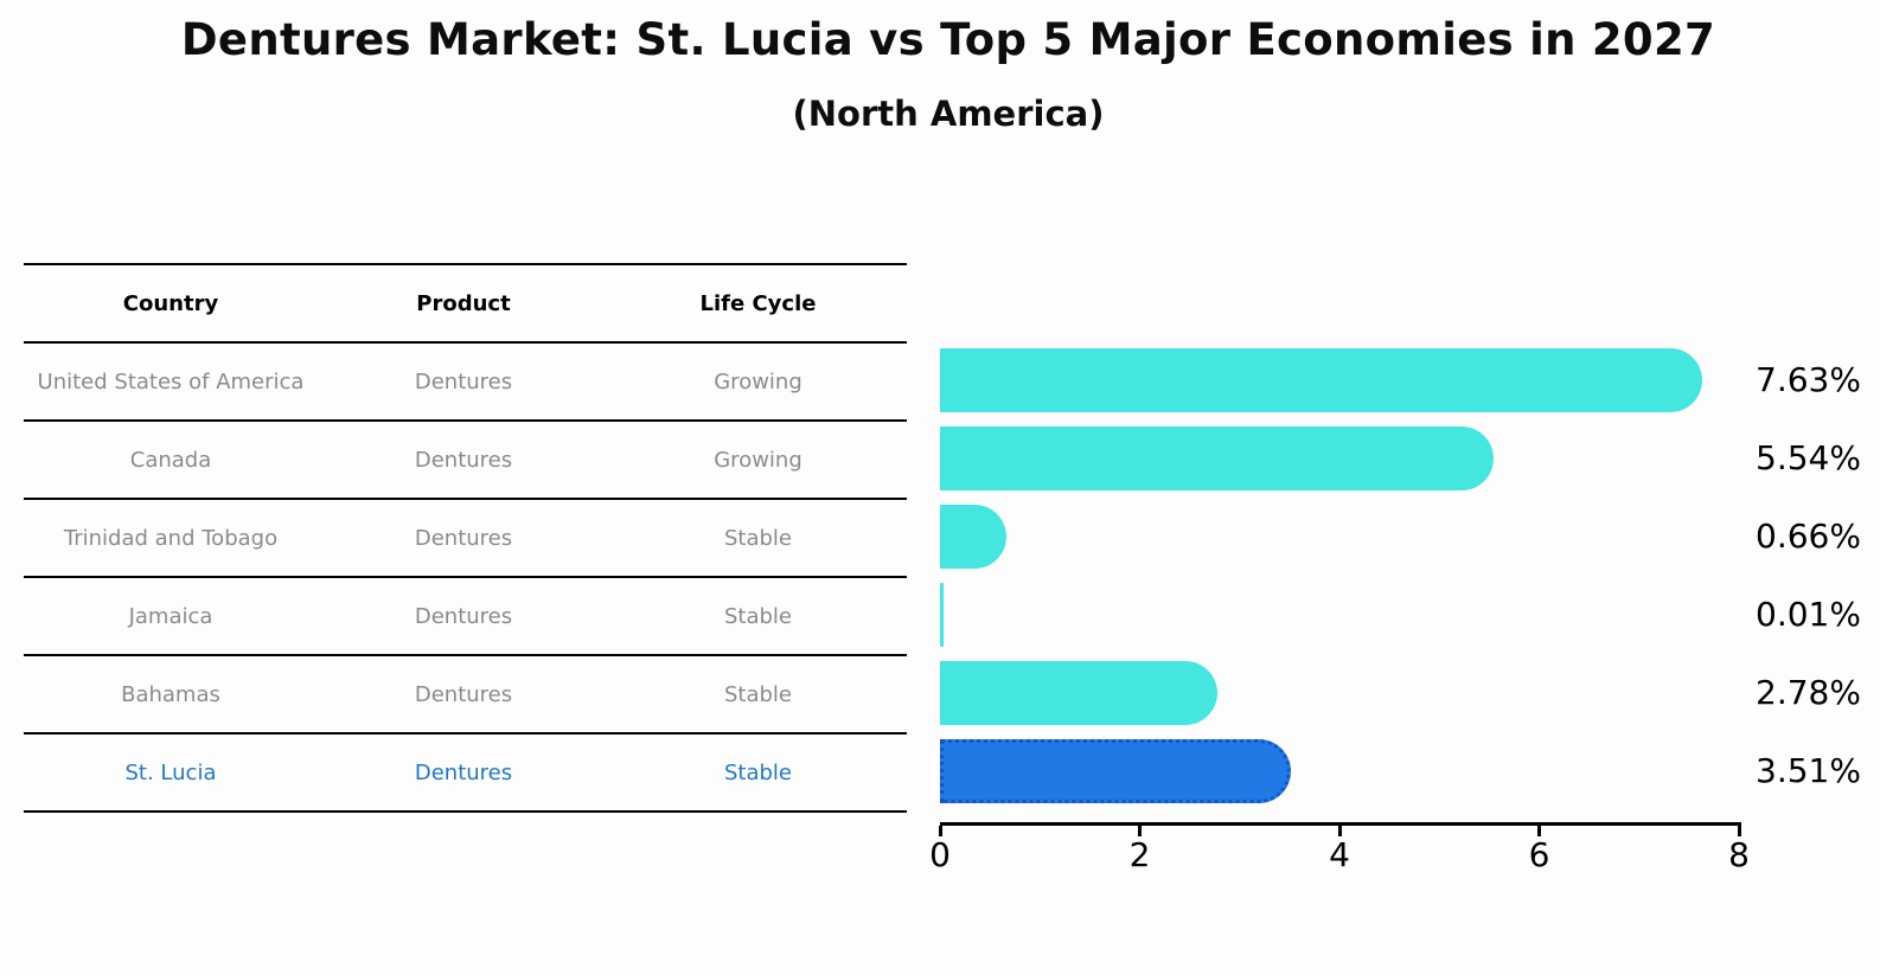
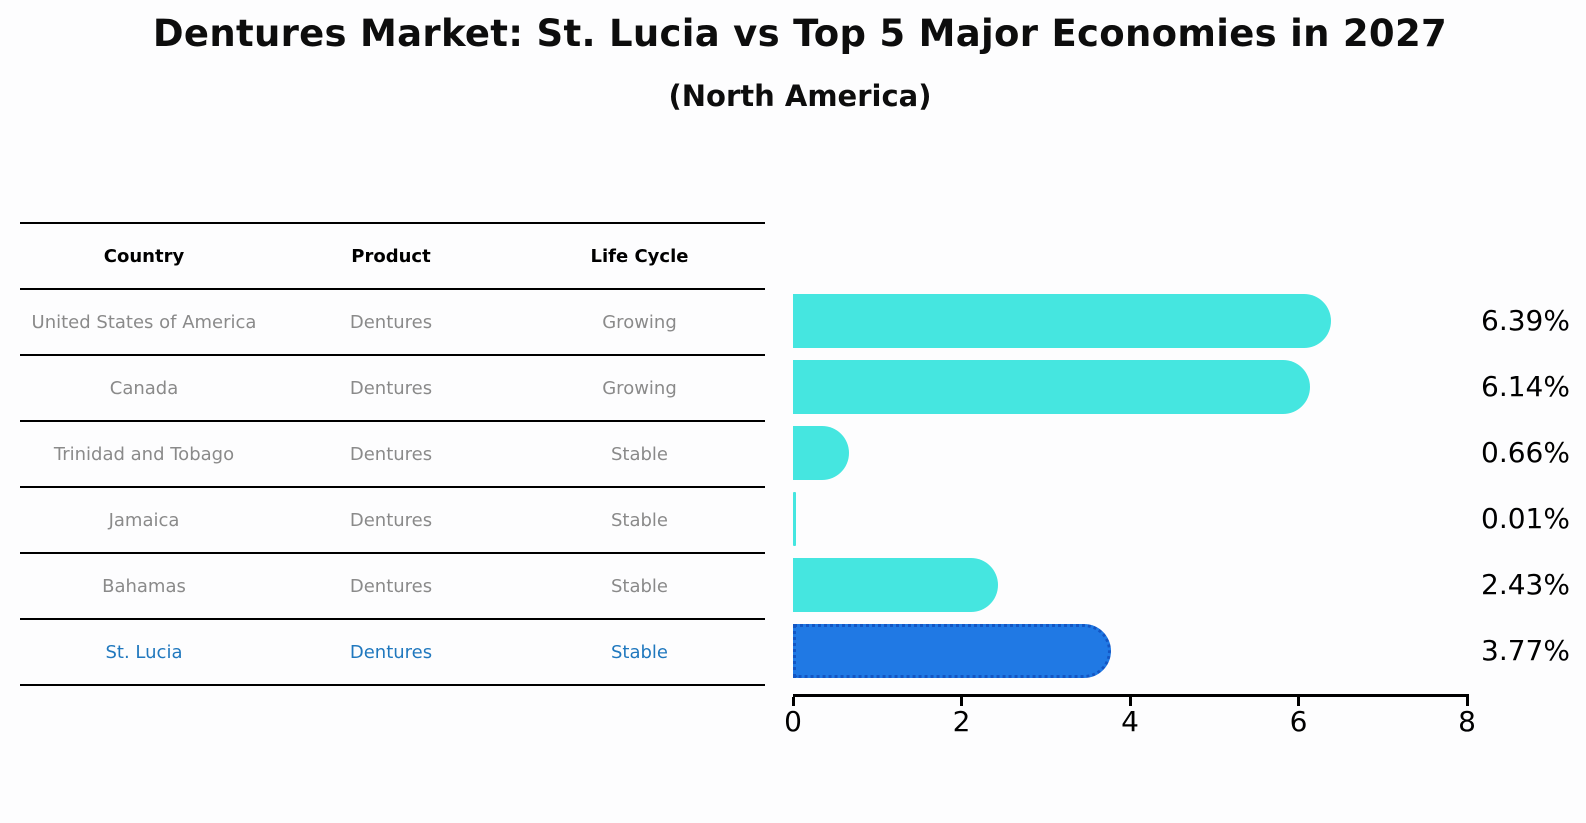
United States of America: 7.63% -> 6.39%
Canada: 5.54% -> 6.14%
Bahamas: 2.78% -> 2.43%
St. Lucia: 3.51% -> 3.77%
